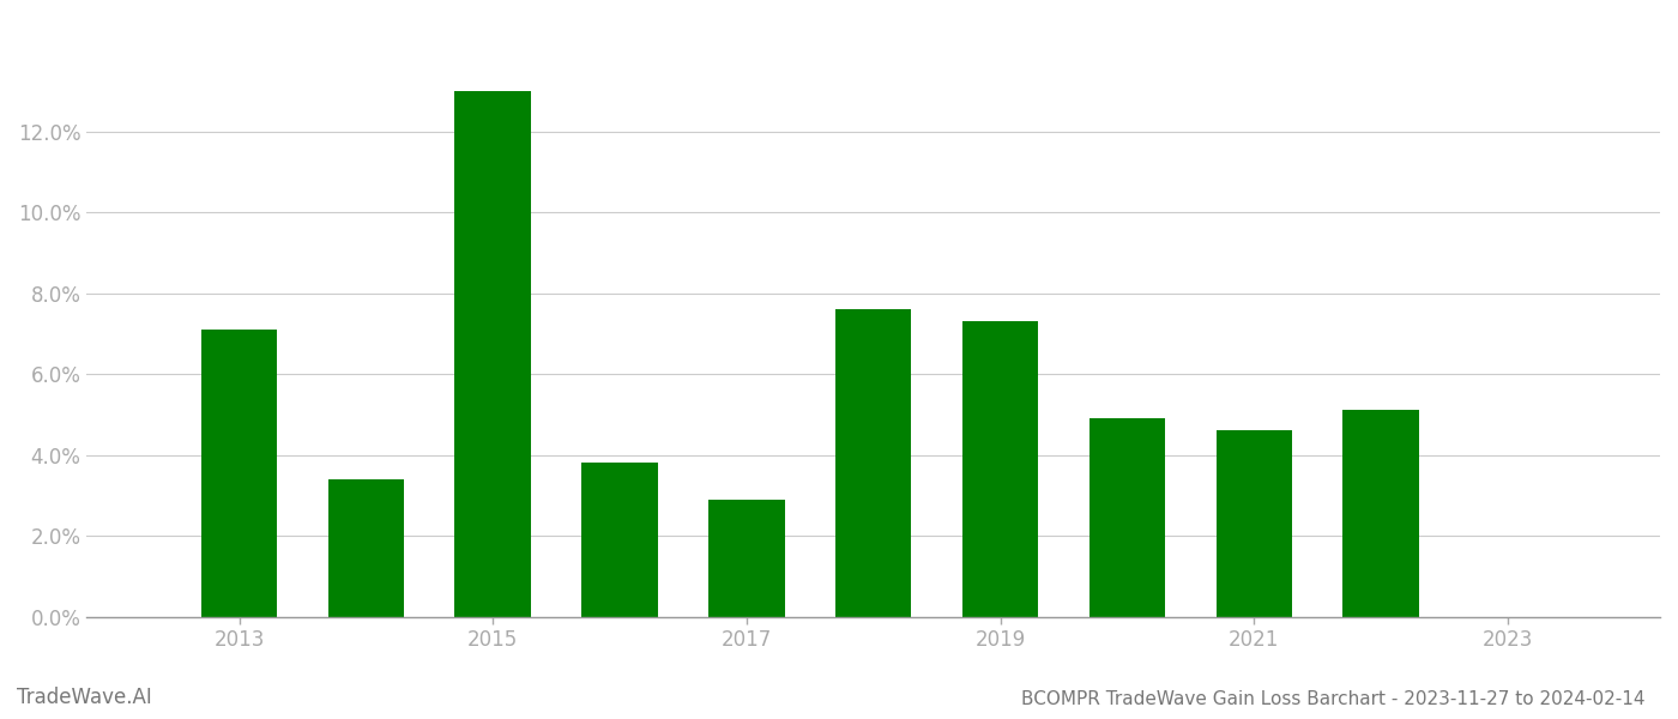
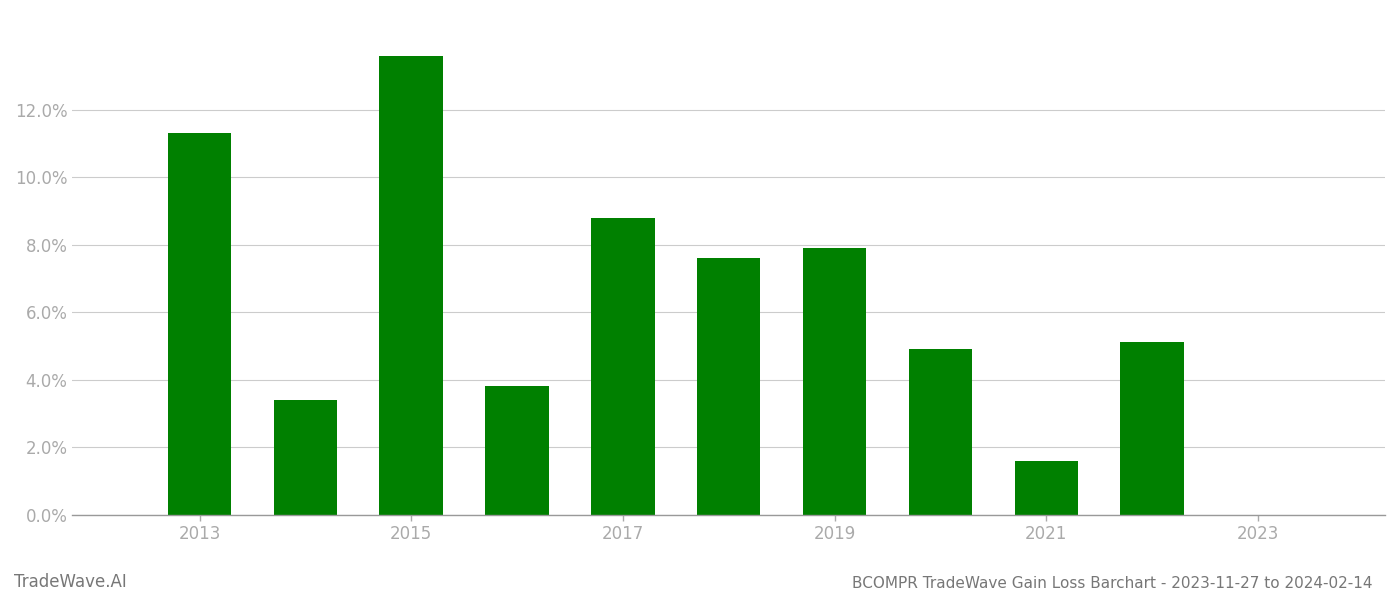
2013: 7.1% -> 11.3%
2015: 13.0% -> 13.6%
2017: 2.9% -> 8.8%
2019: 7.3% -> 7.9%
2021: 4.6% -> 1.6%
